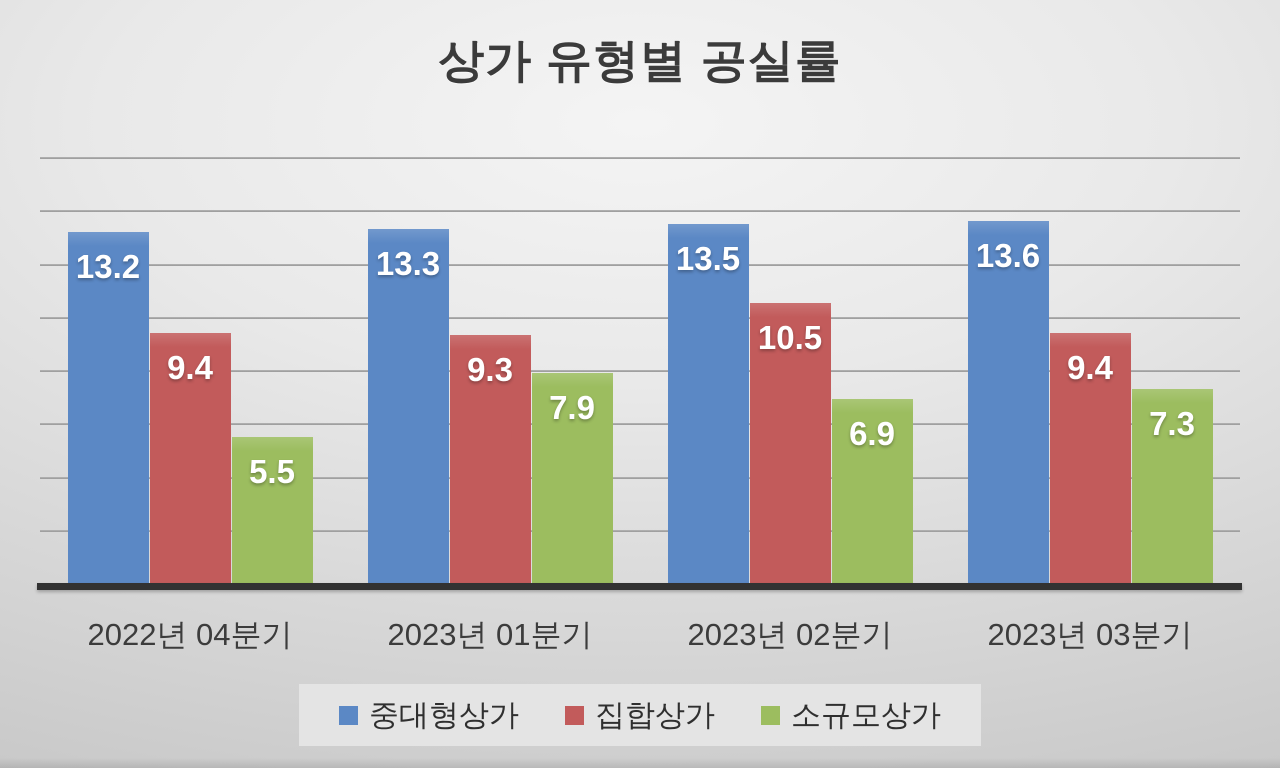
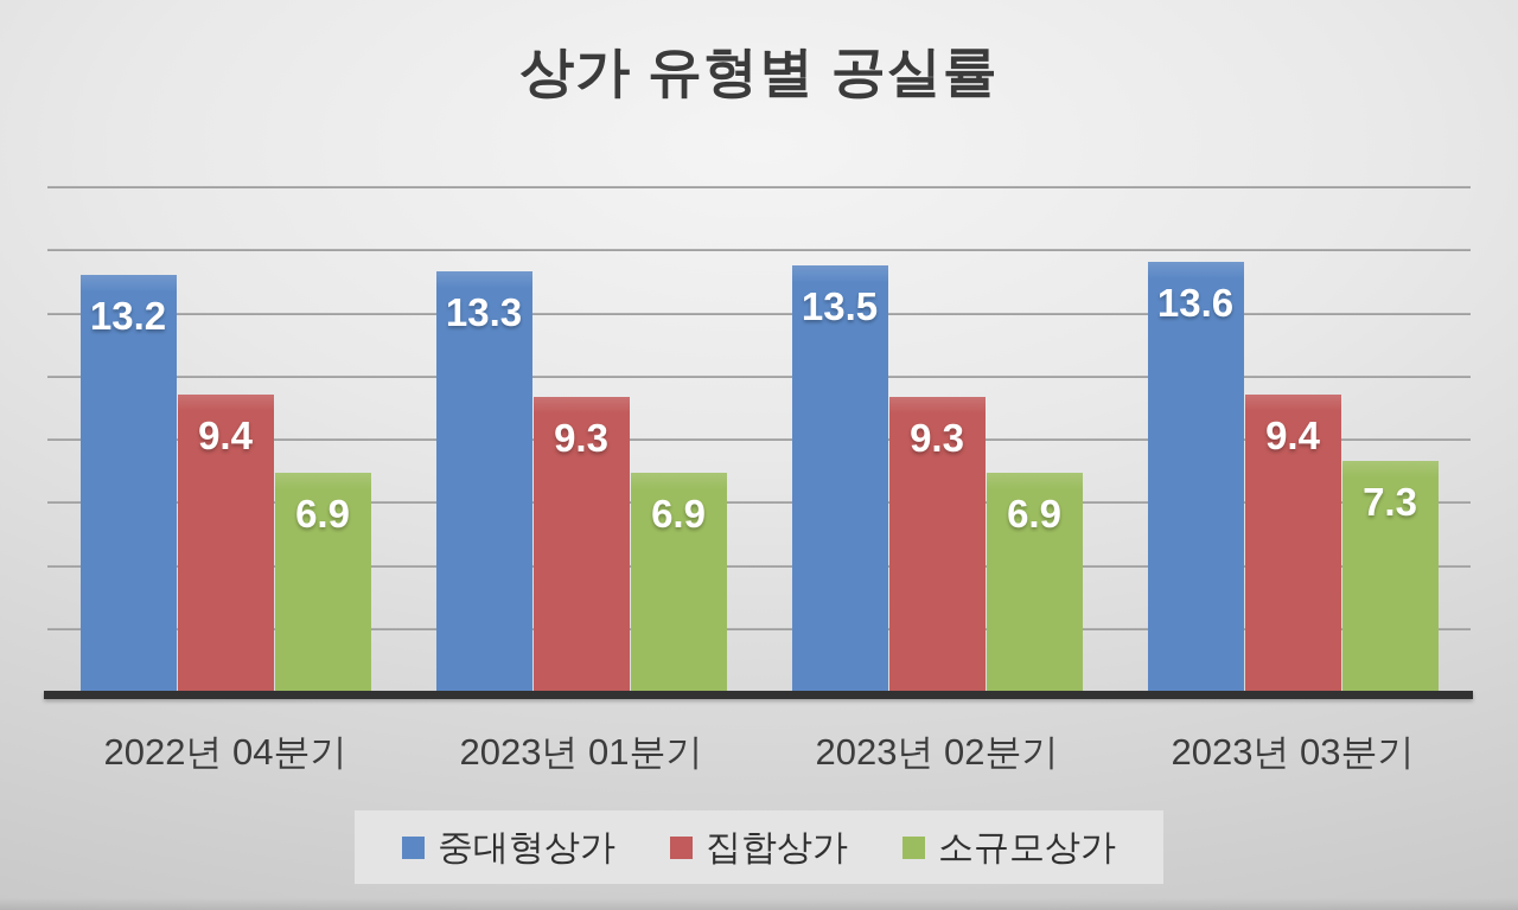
소규모상가/2022년 04분기: 5.5 -> 6.9
소규모상가/2023년 01분기: 7.9 -> 6.9
집합상가/2023년 02분기: 10.5 -> 9.3
